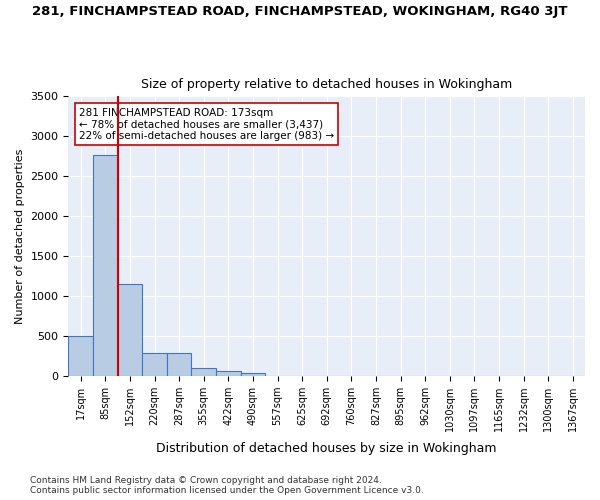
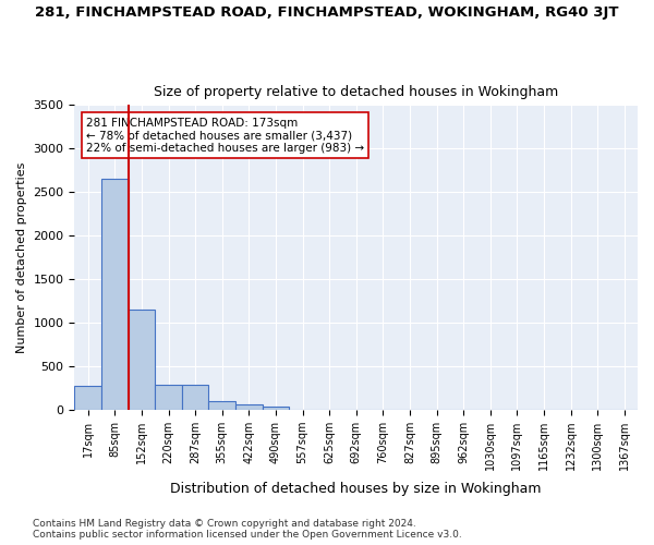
17sqm: 500 -> 270
85sqm: 2760 -> 2650
